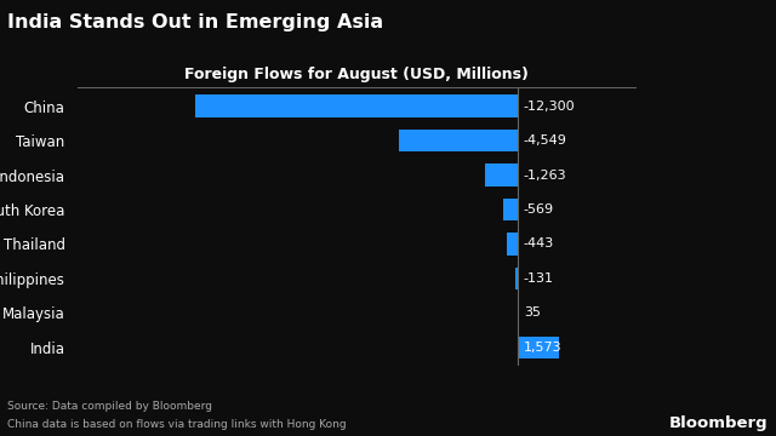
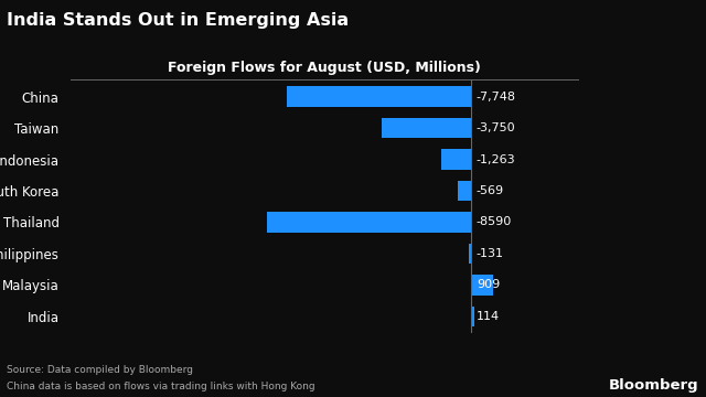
China: -12,300 -> -7,748
Taiwan: -4,549 -> -3,750
Thailand: -443 -> -8590
Malaysia: 35 -> 909
India: 1,573 -> 114
